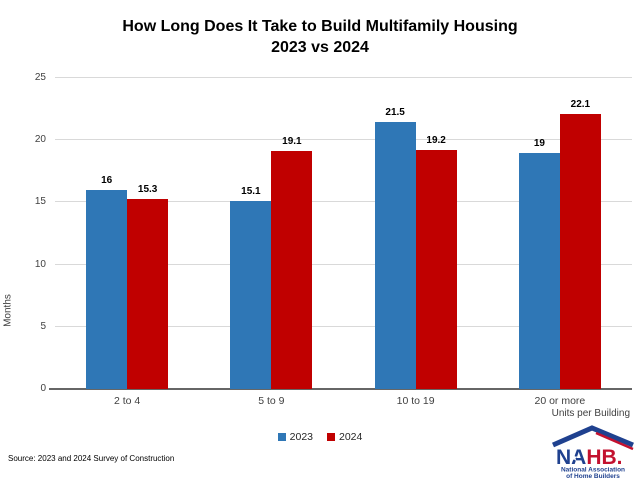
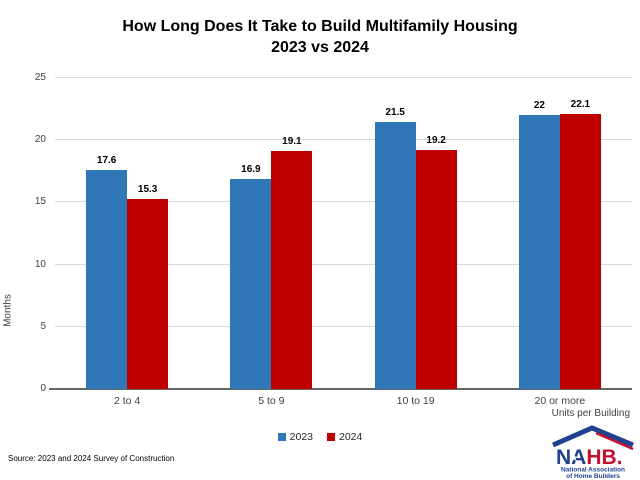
2023/2 to 4: 16 -> 17.6
2023/5 to 9: 15.1 -> 16.9
2023/20 or more: 19 -> 22
